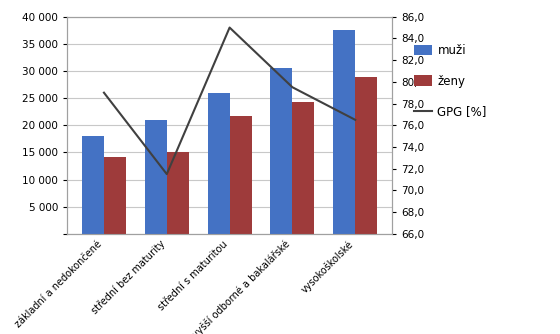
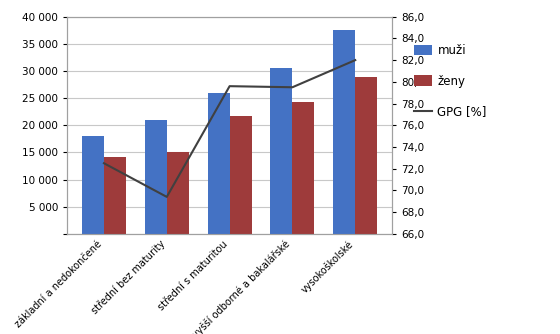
GPG [%]/základní a nedokončené: 79,0 -> 72,5
GPG [%]/střední bez maturity: 71,5 -> 69,4
GPG [%]/střední s maturitou: 85,0 -> 79,6
GPG [%]/vysokoškolské: 76,5 -> 82,0
